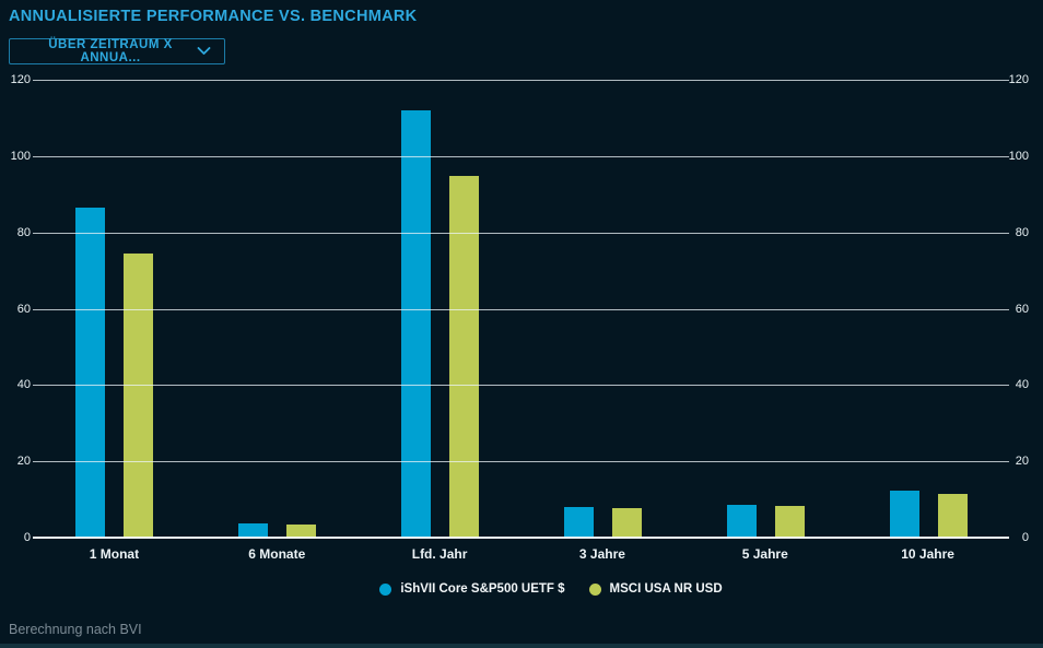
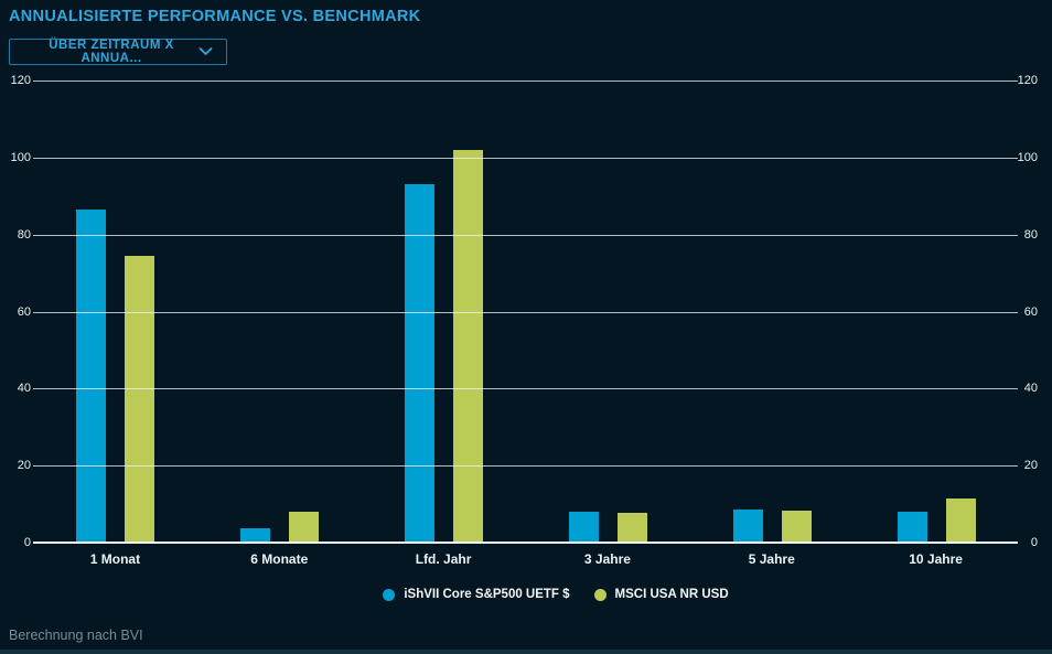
MSCI USA NR USD/6 Monate: 3 -> 8
iShVII Core S&P500 UETF $/Lfd. Jahr: 112 -> 93
MSCI USA NR USD/Lfd. Jahr: 95 -> 102
iShVII Core S&P500 UETF $/10 Jahre: 12 -> 8
